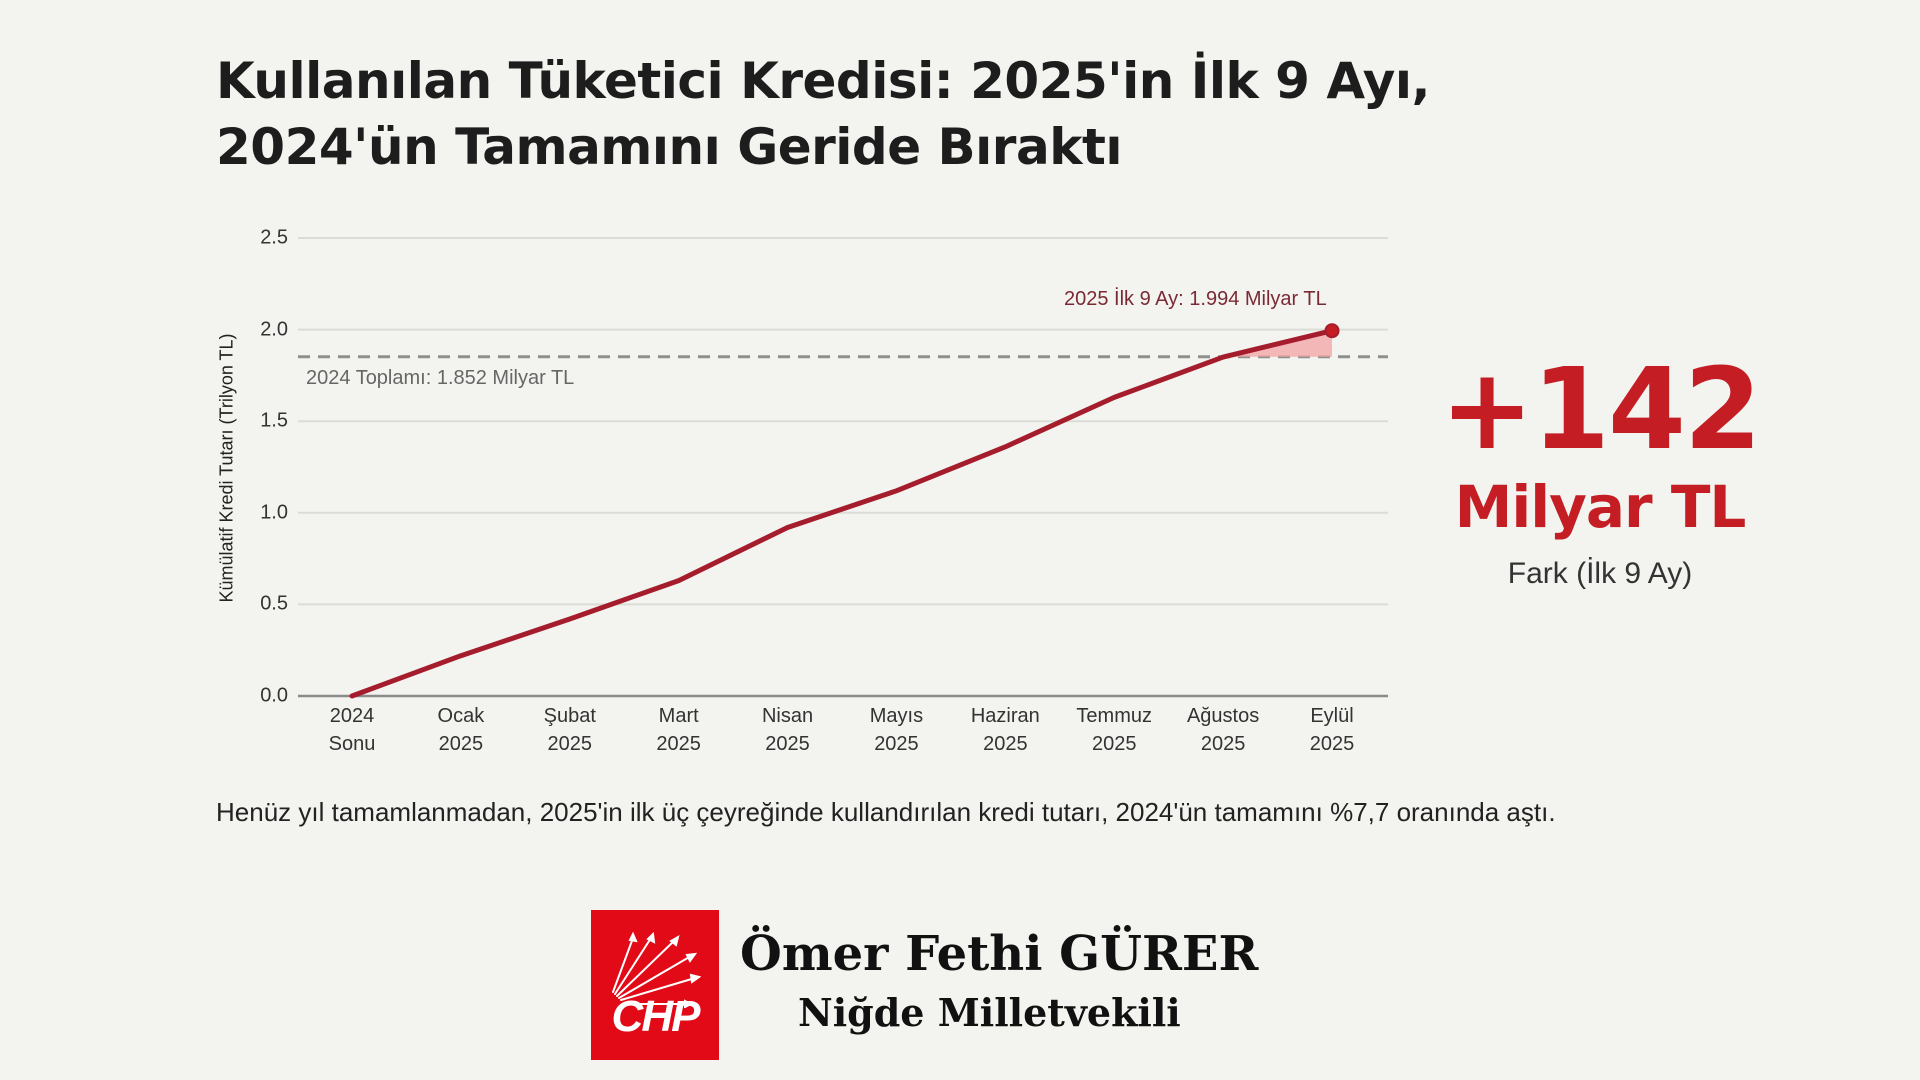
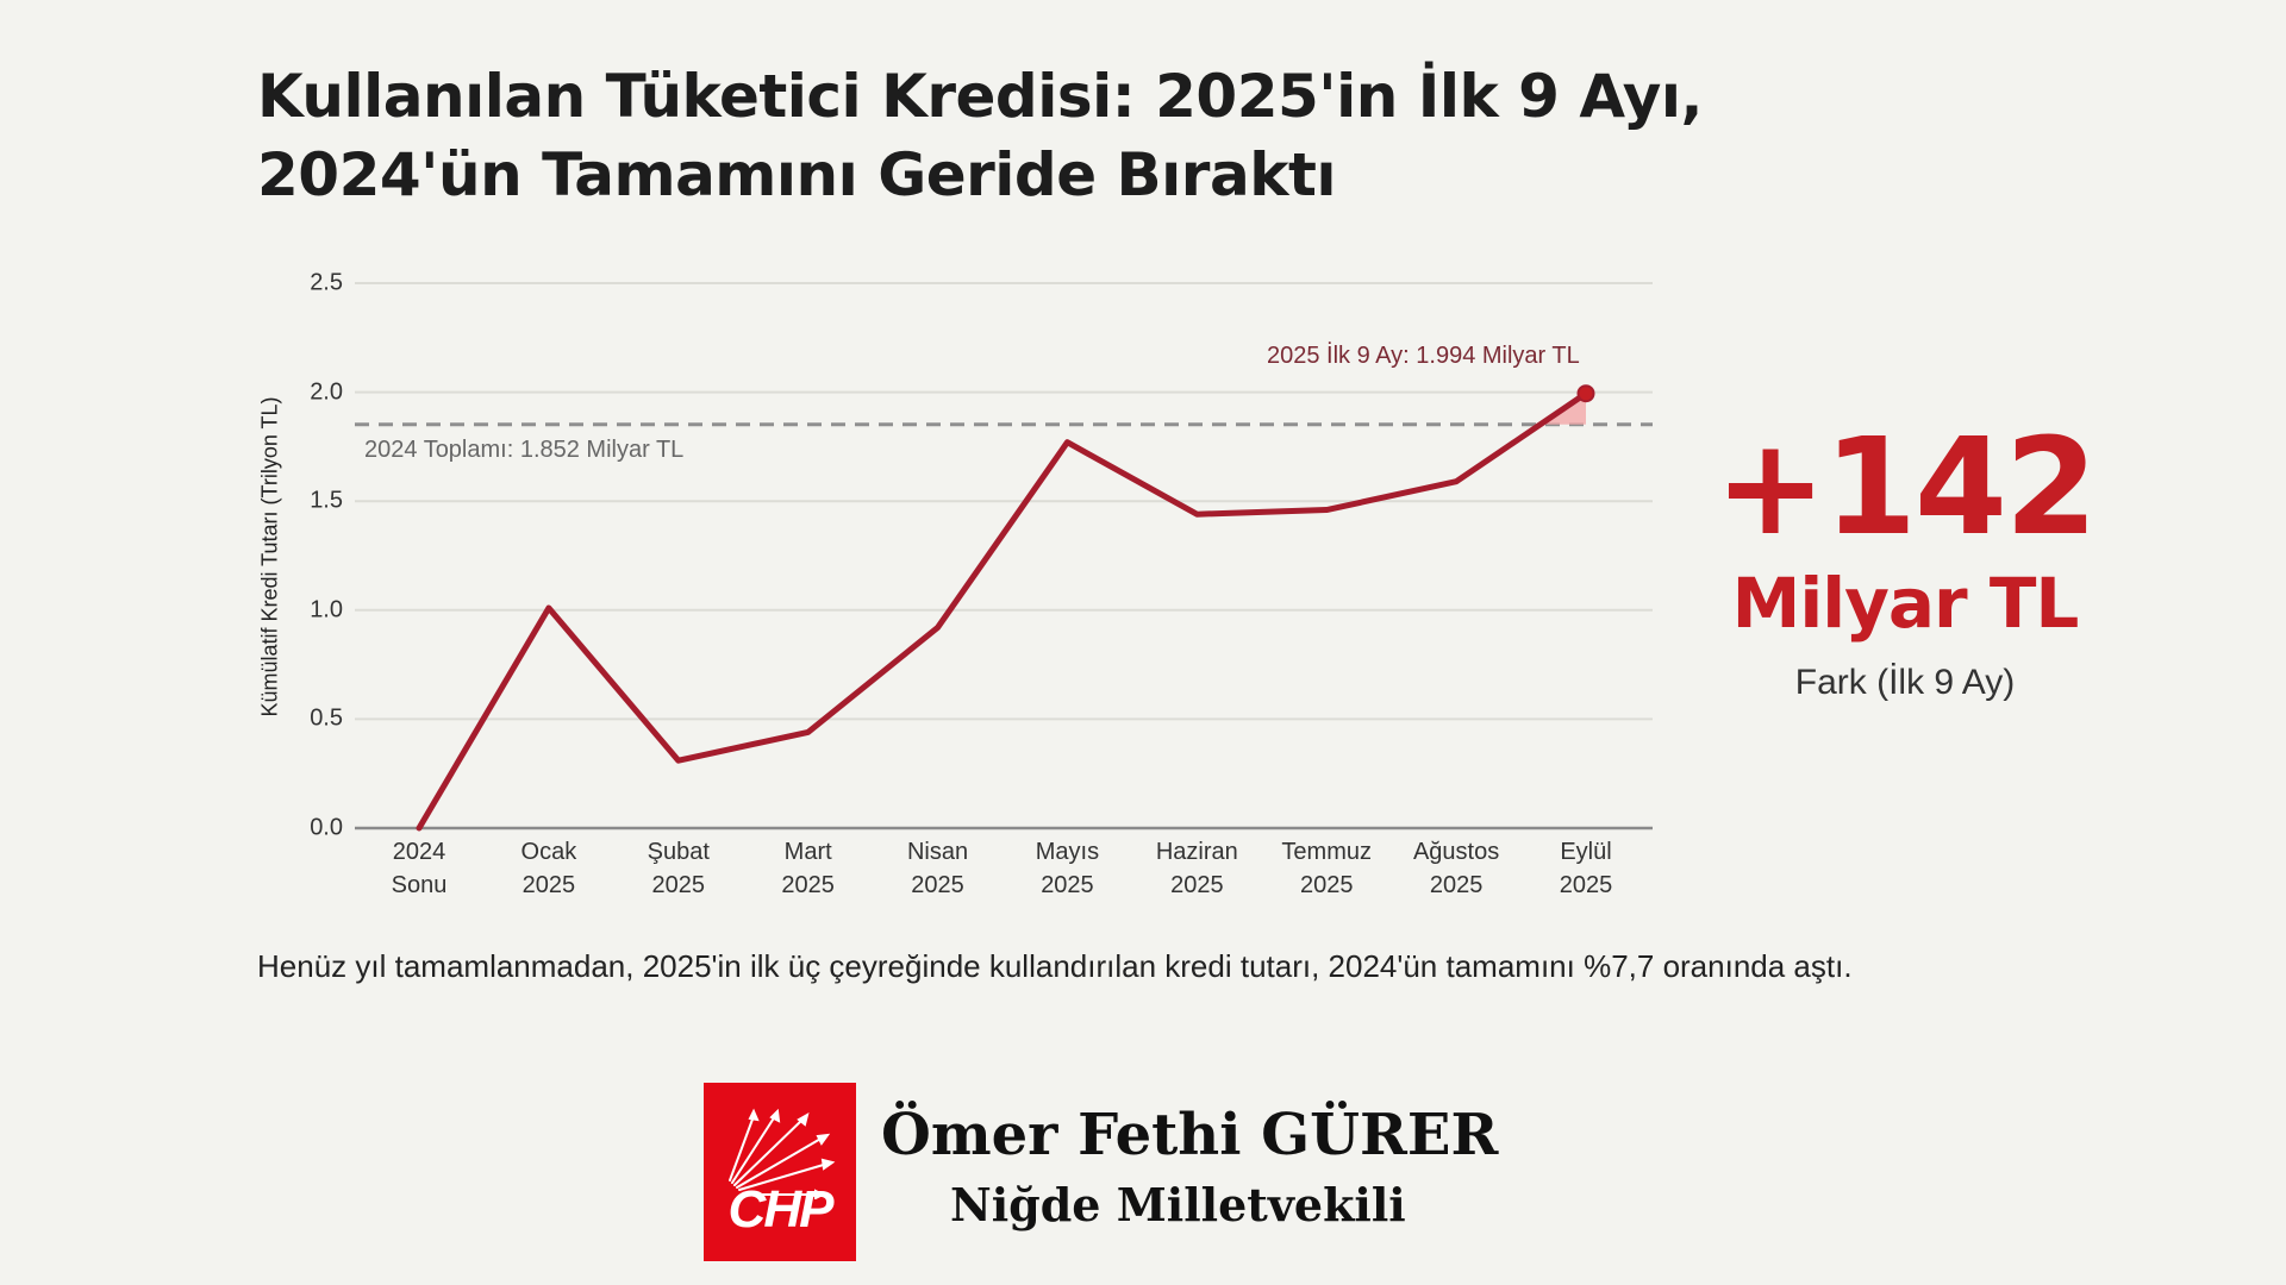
Ocak 2025: 0.22 -> 1.01
Şubat 2025: 0.42 -> 0.31
Mart 2025: 0.63 -> 0.44
Mayıs 2025: 1.12 -> 1.77
Haziran 2025: 1.36 -> 1.44
Temmuz 2025: 1.63 -> 1.46
Ağustos 2025: 1.85 -> 1.59
